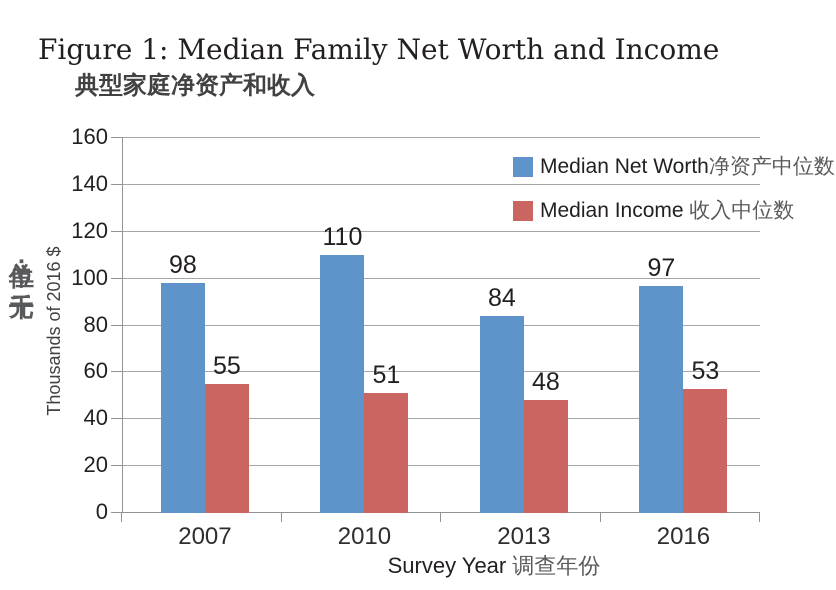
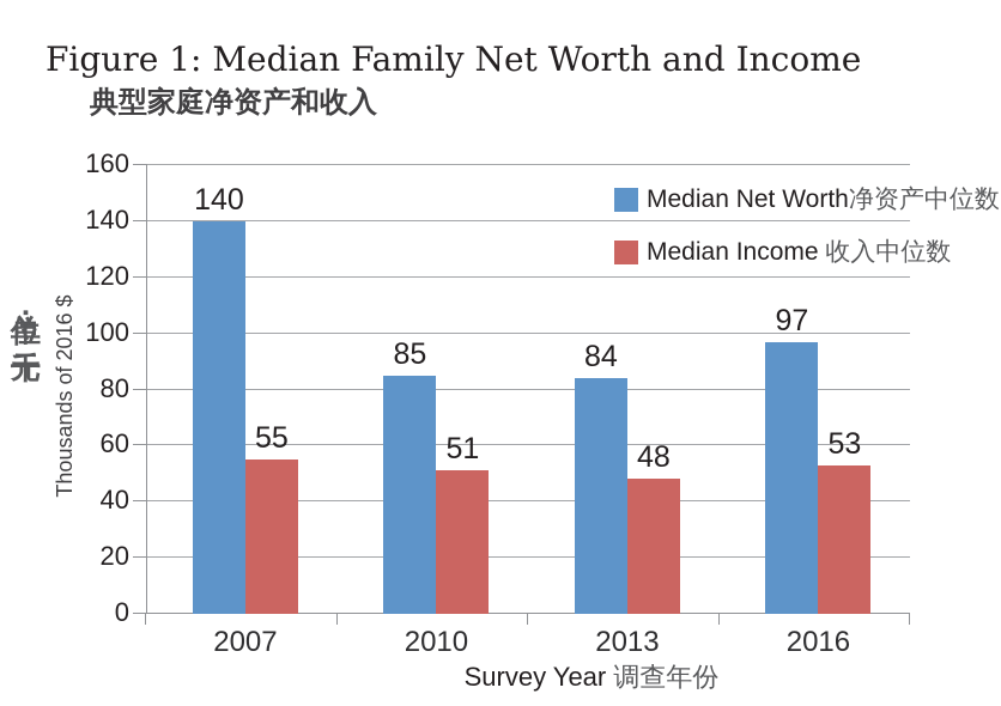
Median Net Worth 净资产中位数/2007: 98 -> 140
Median Net Worth 净资产中位数/2010: 110 -> 85
